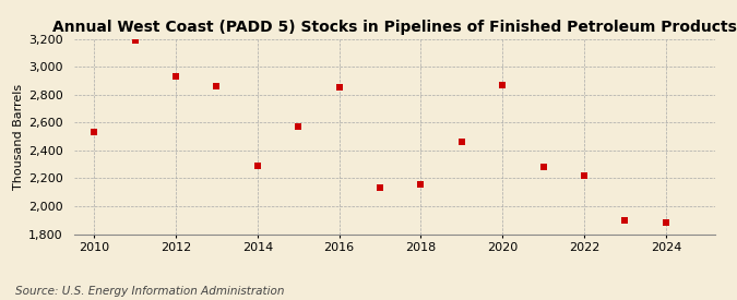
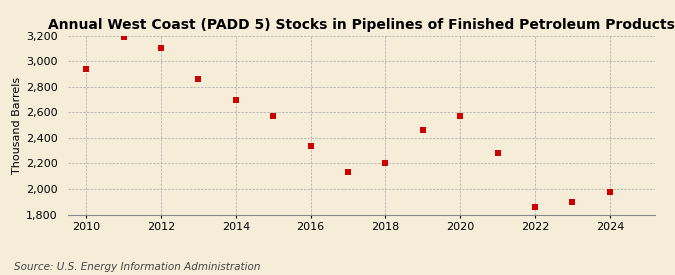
2010: 2,530 -> 2,940
2012: 2,930 -> 3,100
2014: 2,290 -> 2,700
2016: 2,850 -> 2,340
2018: 2,160 -> 2,200
2020: 2,870 -> 2,570
2022: 2,220 -> 1,860
2024: 1,880 -> 1,980
